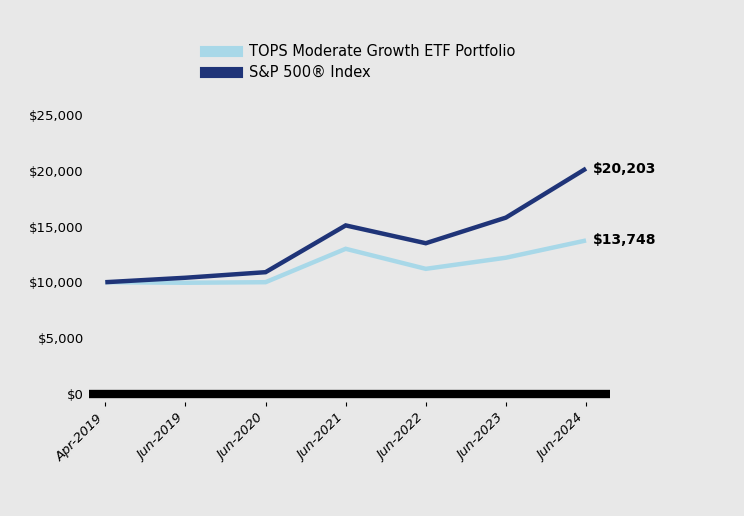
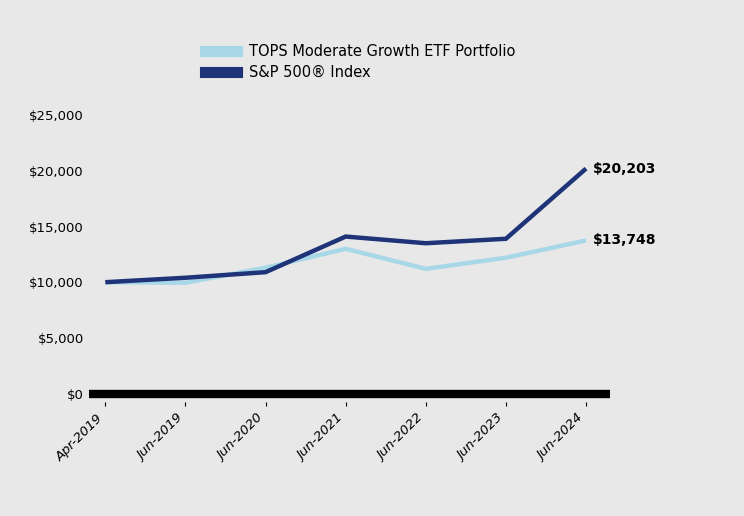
TOPS Moderate Growth ETF Portfolio/Jun-2020: $10,000 -> $11,300
S&P 500® Index/Jun-2021: $15,100 -> $14,100
S&P 500® Index/Jun-2023: $15,800 -> $13,900
